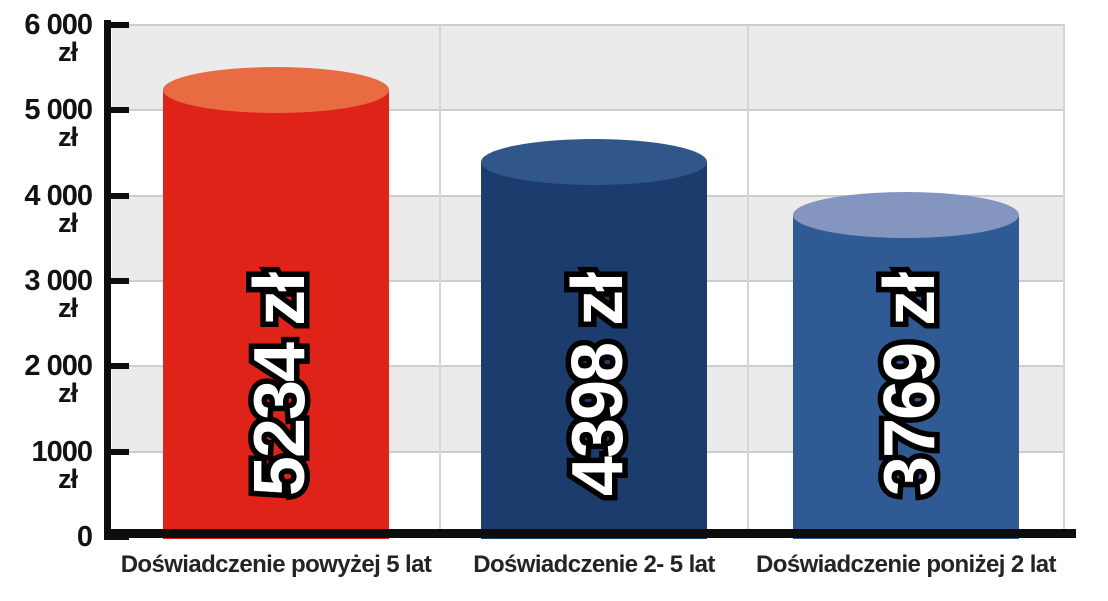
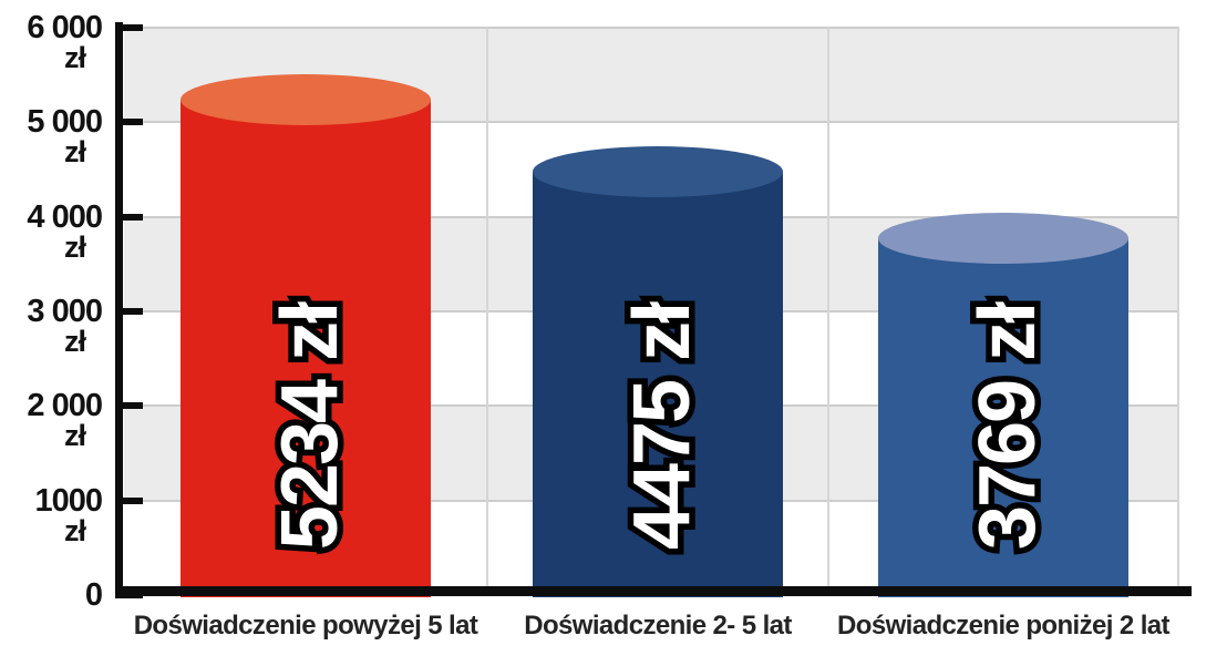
Doświadczenie 2- 5 lat: 4398 -> 4475
